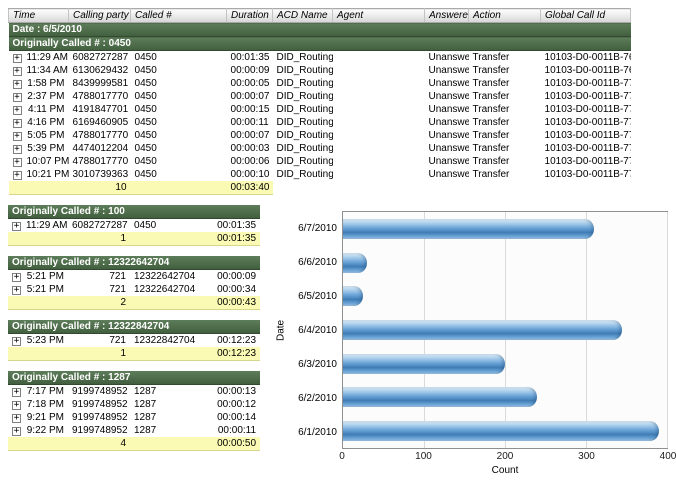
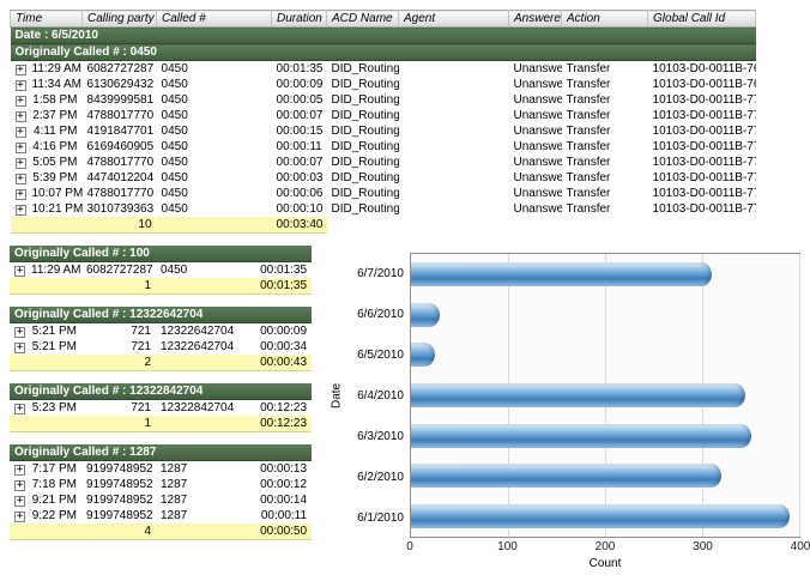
6/3/2010: 200 -> 350
6/2/2010: 240 -> 320
